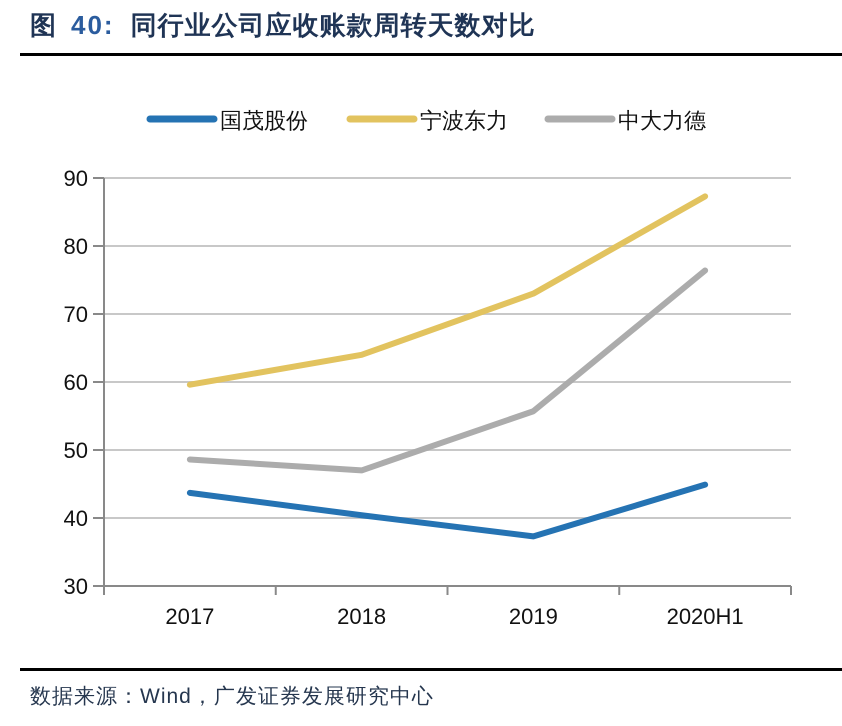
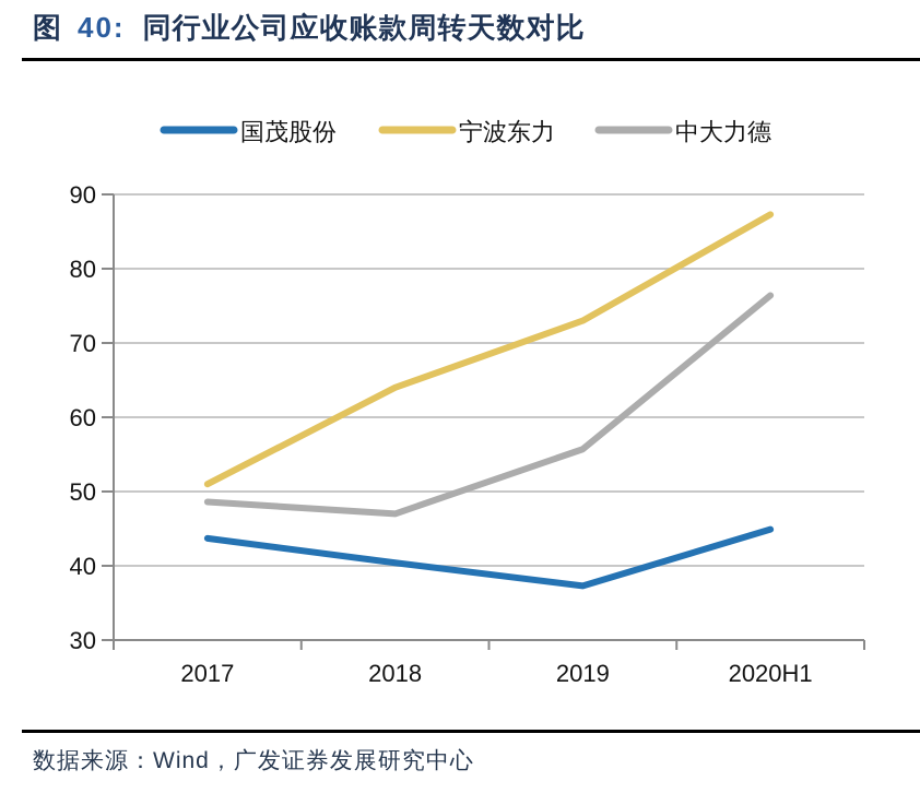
宁波东力/2017: 60 -> 51
